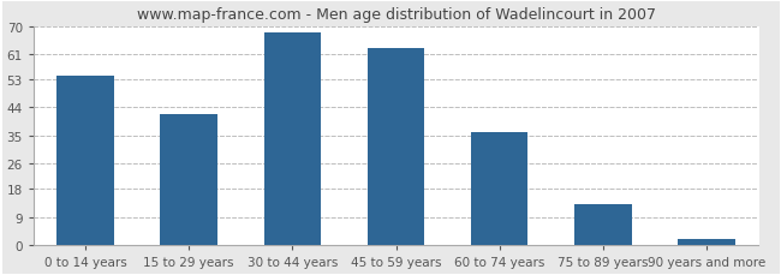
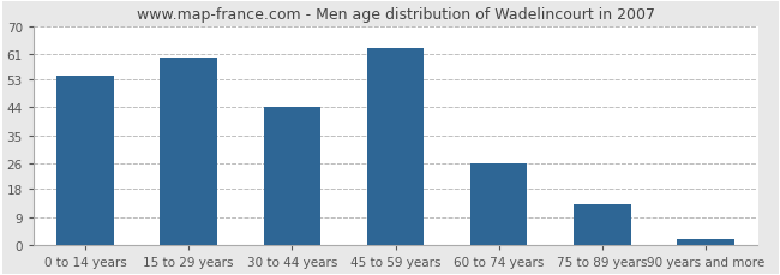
15 to 29 years: 42 -> 60
30 to 44 years: 68 -> 44
60 to 74 years: 36 -> 26
